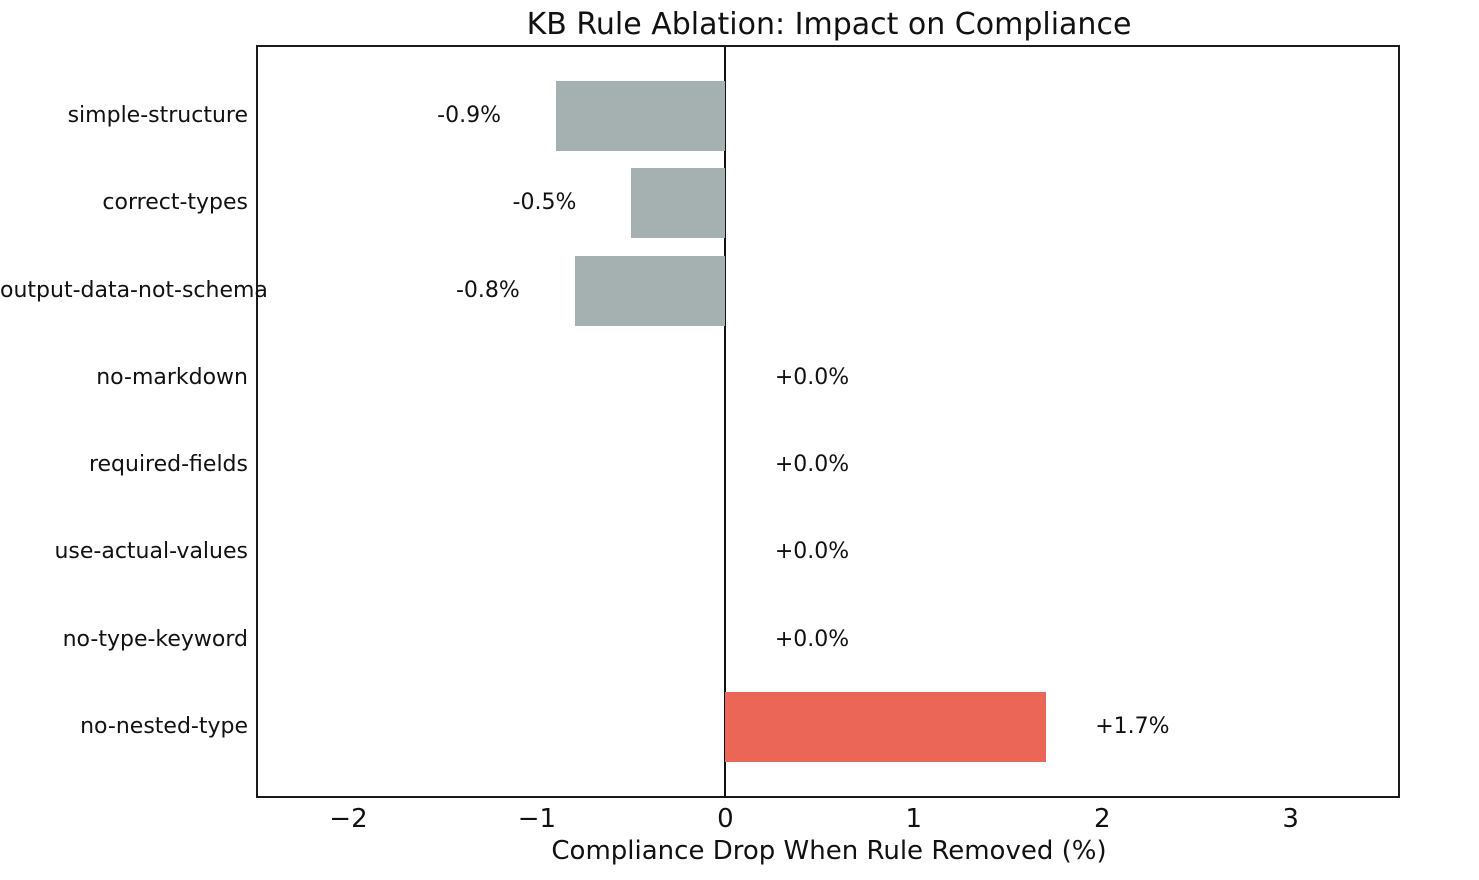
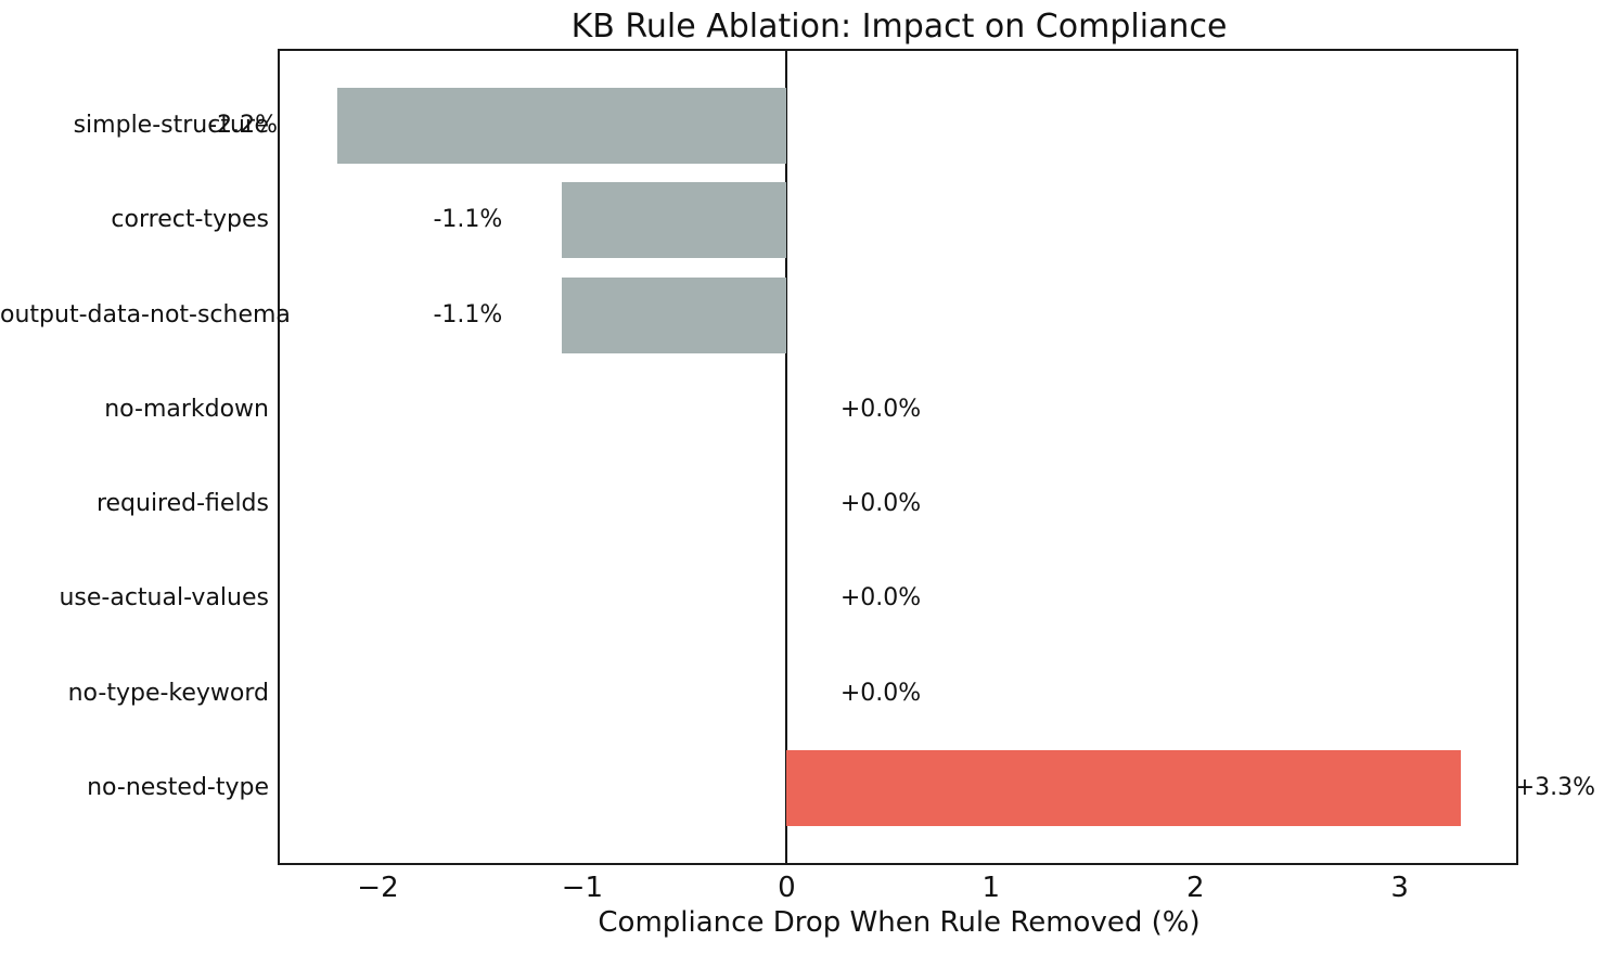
simple-structure: -0.9% -> -2.2%
correct-types: -0.5% -> -1.1%
output-data-not-schema: -0.8% -> -1.1%
no-nested-type: +1.7% -> +3.3%
